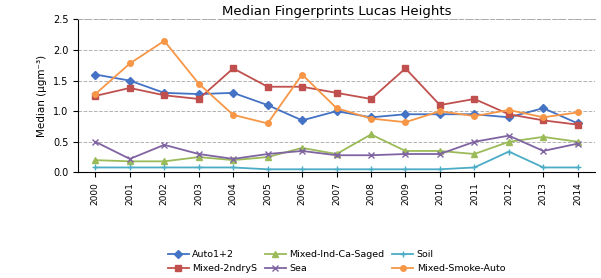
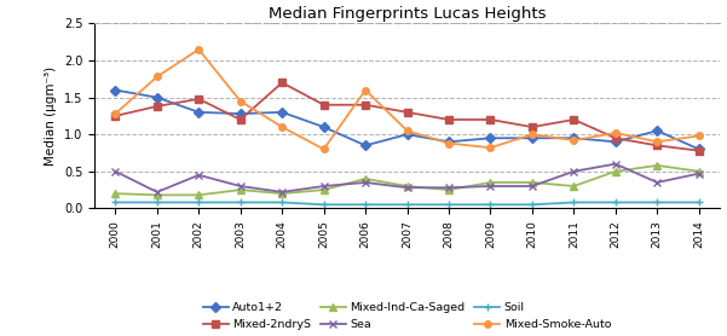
Mixed-2ndryS/2002: 1.26 -> 1.48
Mixed-Smoke-Auto/2004: 0.94 -> 1.10
Mixed-Ind-Ca-Saged/2008: 0.62 -> 0.25
Mixed-2ndryS/2009: 1.70 -> 1.20
Soil/2012: 0.34 -> 0.08
